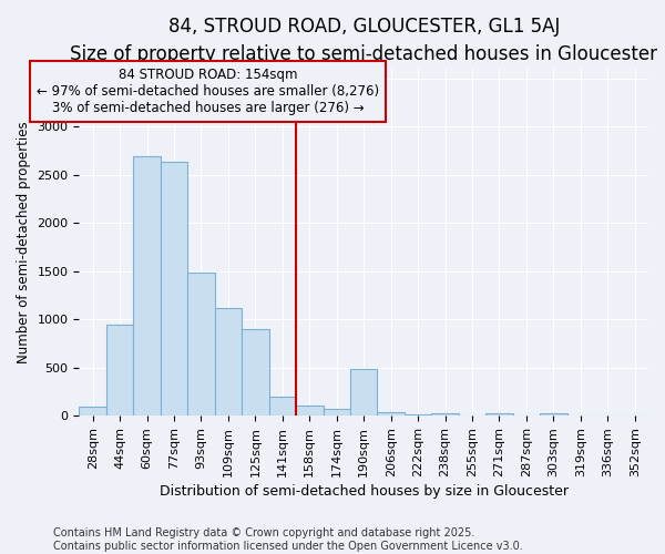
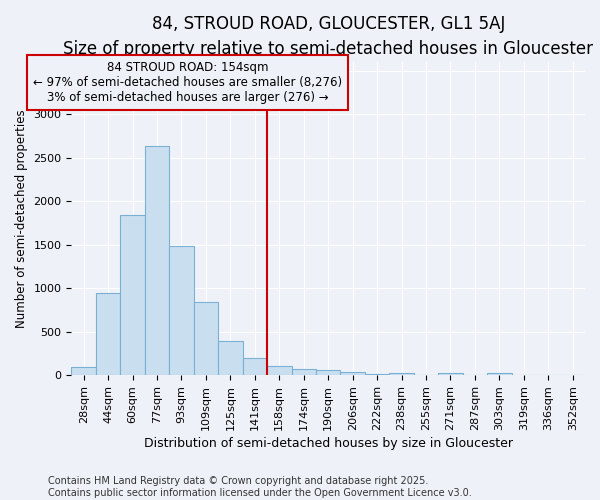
60sqm: 2700 -> 1840
109sqm: 1120 -> 840
125sqm: 900 -> 390
190sqm: 480 -> 60
